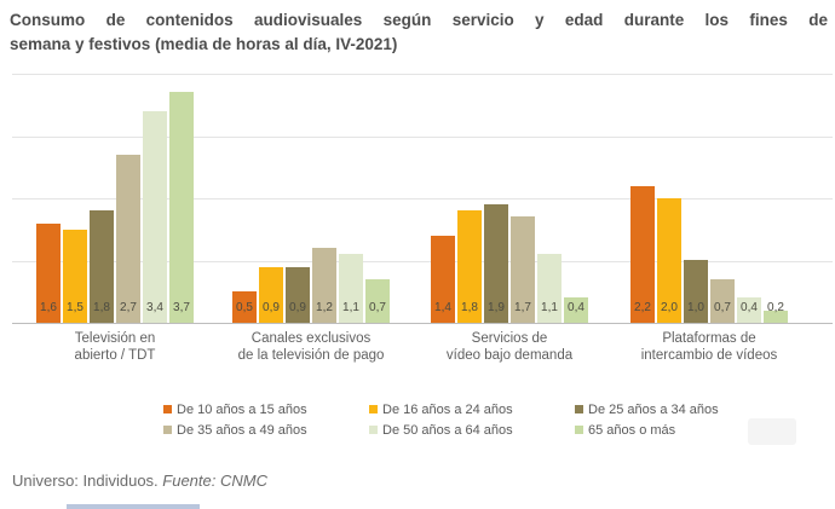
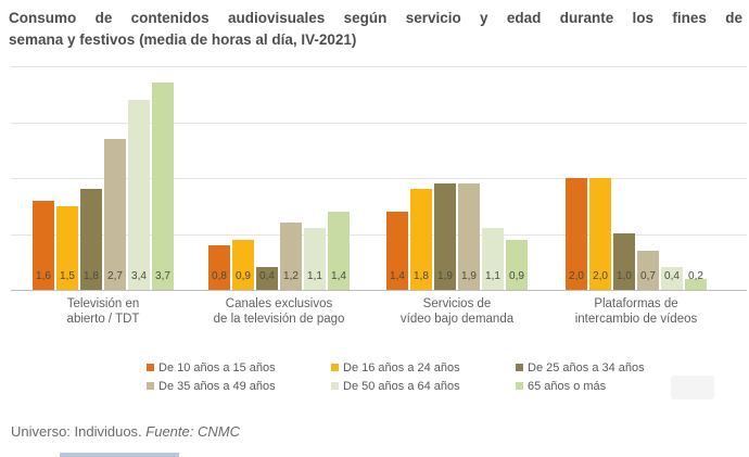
De 10 años a 15 años/Canales exclusivos de la televisión de pago: 0,5 -> 0,8
De 25 años a 34 años/Canales exclusivos de la televisión de pago: 0,9 -> 0,4
65 años o más/Canales exclusivos de la televisión de pago: 0,7 -> 1,4
De 35 años a 49 años/Servicios de vídeo bajo demanda: 1,7 -> 1,9
65 años o más/Servicios de vídeo bajo demanda: 0,4 -> 0,9
De 10 años a 15 años/Plataformas de intercambio de vídeos: 2,2 -> 2,0
